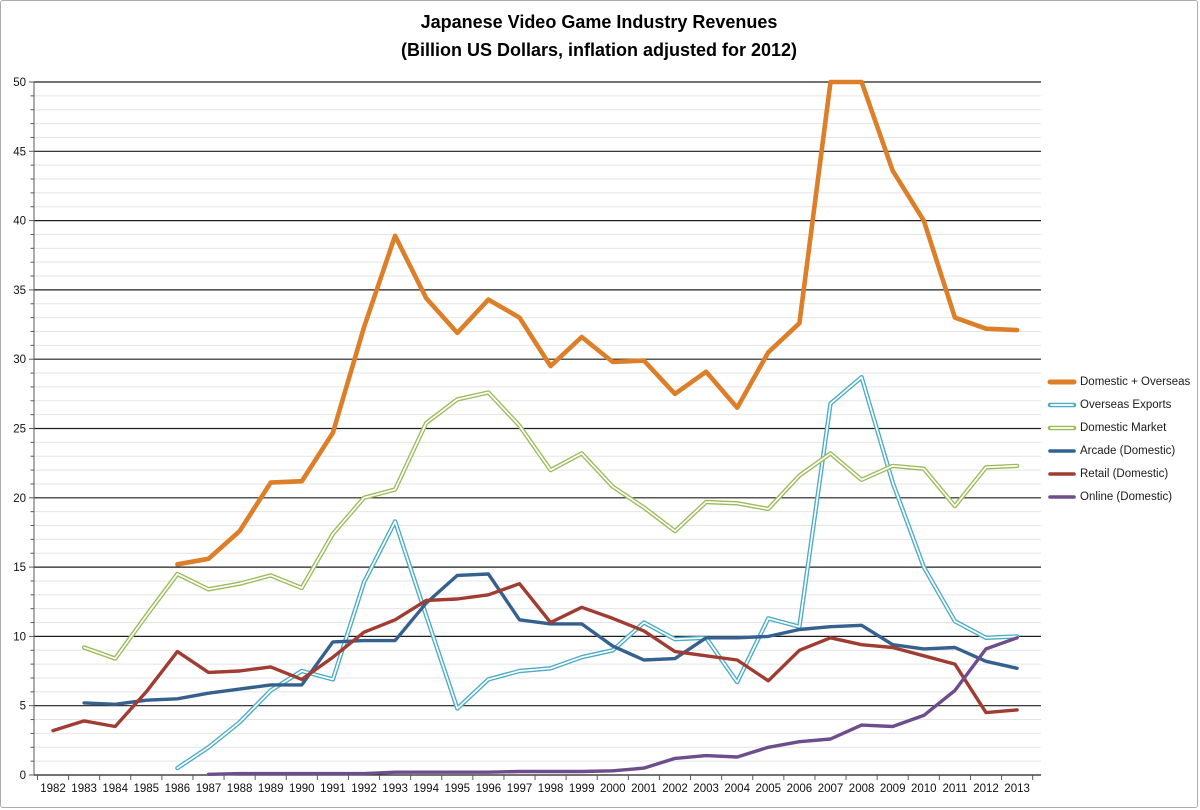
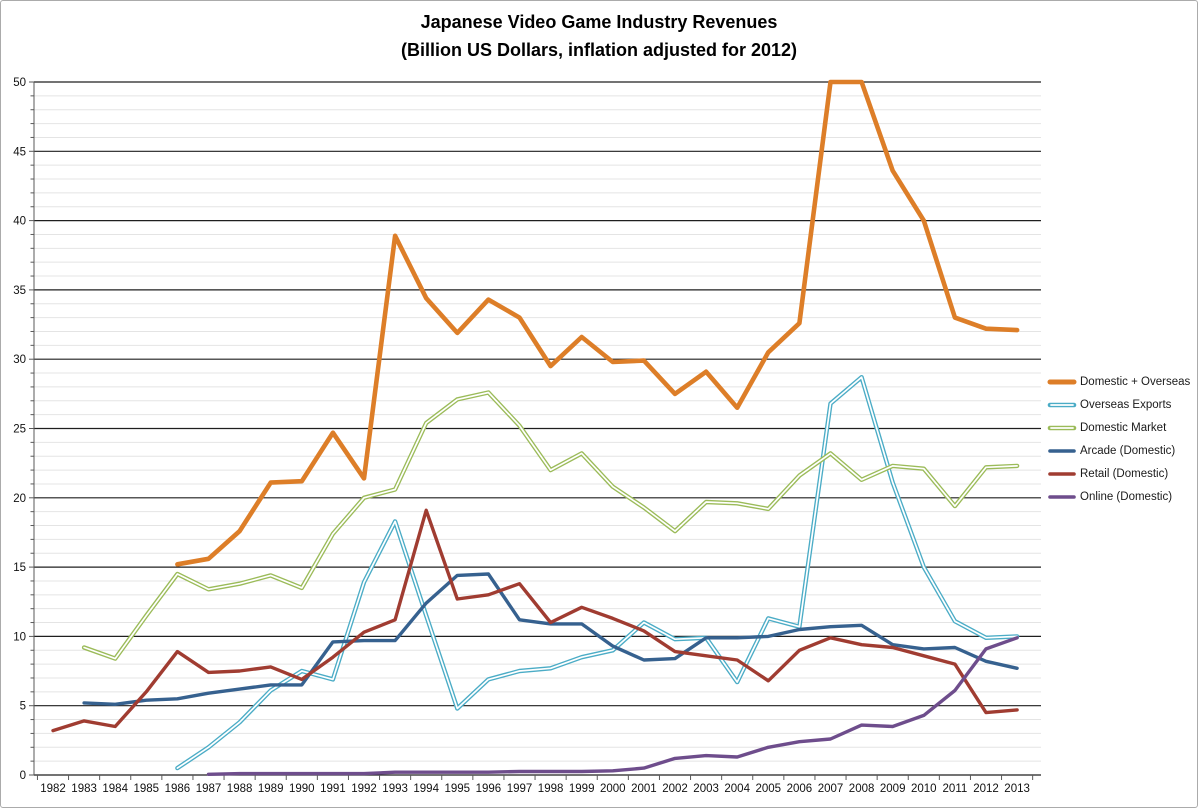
Domestic + Overseas/1992: 32.3 -> 21.4
Retail (Domestic)/1994: 12.6 -> 19.1
